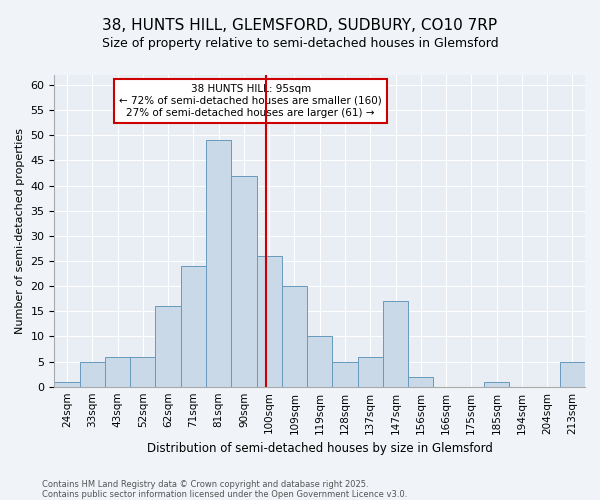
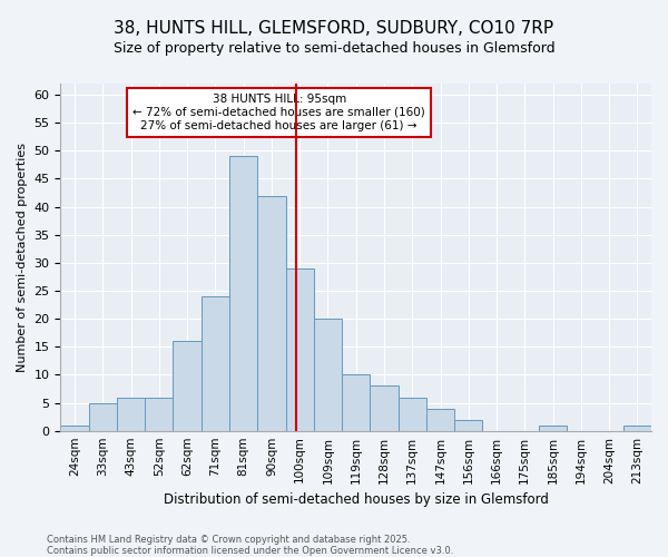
100sqm: 26 -> 29
128sqm: 5 -> 8
147sqm: 17 -> 4
213sqm: 5 -> 1
